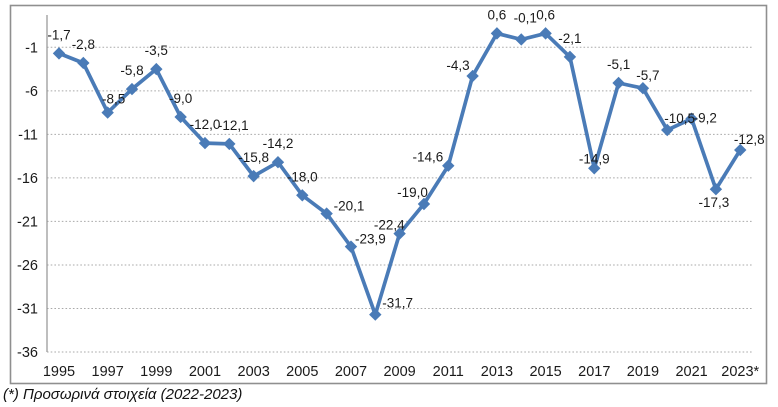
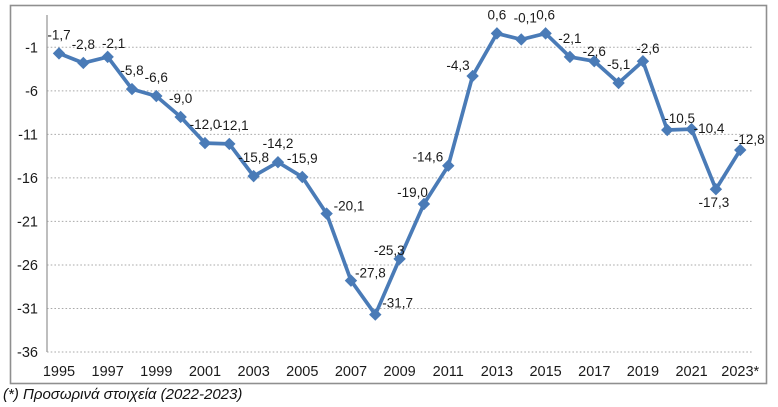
1997: -8,5 -> -2,1
1999: -3,5 -> -6,6
2005: -18,0 -> -15,9
2007: -23,9 -> -27,8
2009: -22,4 -> -25,3
2017: -14,9 -> -2,6
2019: -5,7 -> -2,6
2021: -9,2 -> -10,4
